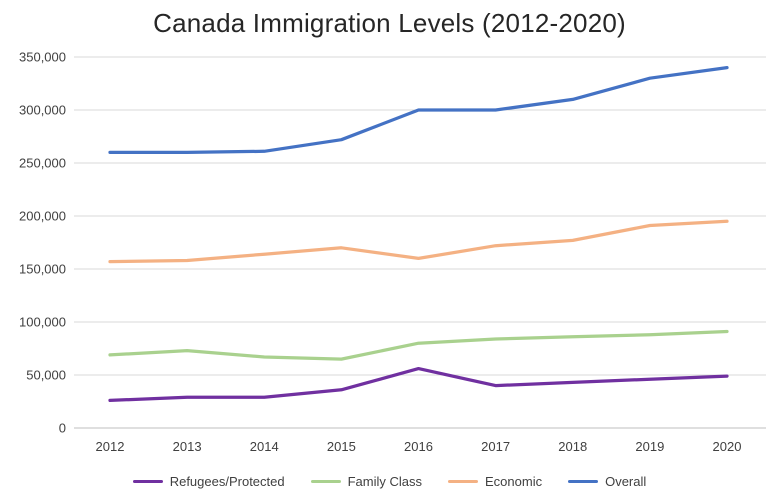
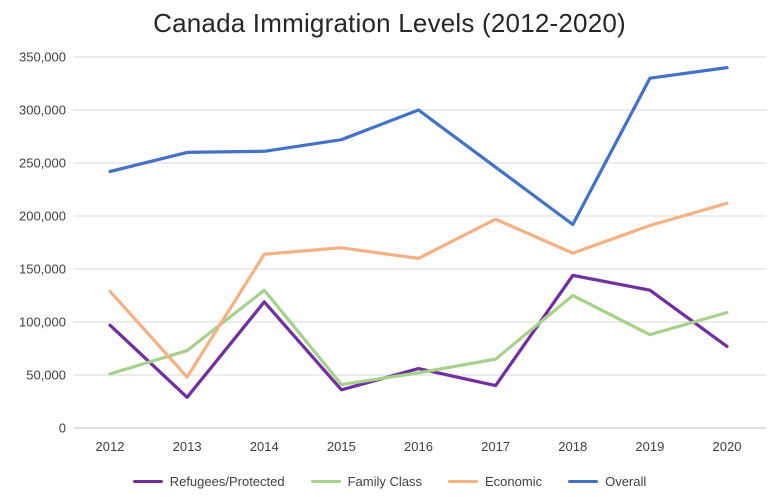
Refugees/Protected/2012: 26000 -> 97000
Family Class/2012: 69000 -> 51000
Economic/2012: 157000 -> 129000
Overall/2012: 260000 -> 242000
Economic/2013: 158000 -> 48000
Refugees/Protected/2014: 29000 -> 119000
Family Class/2014: 67000 -> 130000
Family Class/2015: 65000 -> 41000
Family Class/2016: 80000 -> 52000
Family Class/2017: 84000 -> 65000
Economic/2017: 172000 -> 197000
Overall/2017: 300000 -> 246000
Refugees/Protected/2018: 43000 -> 144000
Family Class/2018: 86000 -> 125000
Economic/2018: 177000 -> 165000
Overall/2018: 310000 -> 192000
Refugees/Protected/2019: 46000 -> 130000
Refugees/Protected/2020: 49000 -> 77000
Family Class/2020: 91000 -> 109000
Economic/2020: 195000 -> 212000
